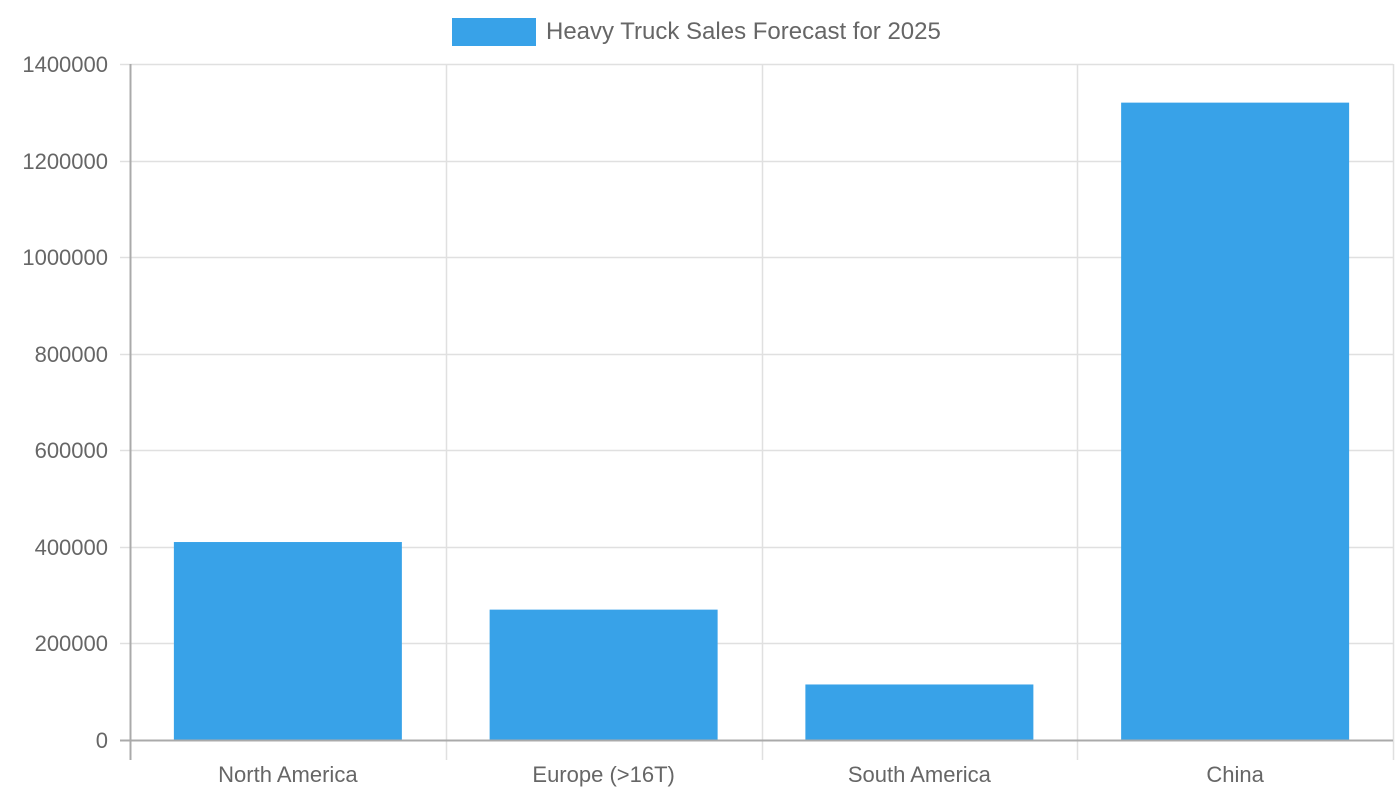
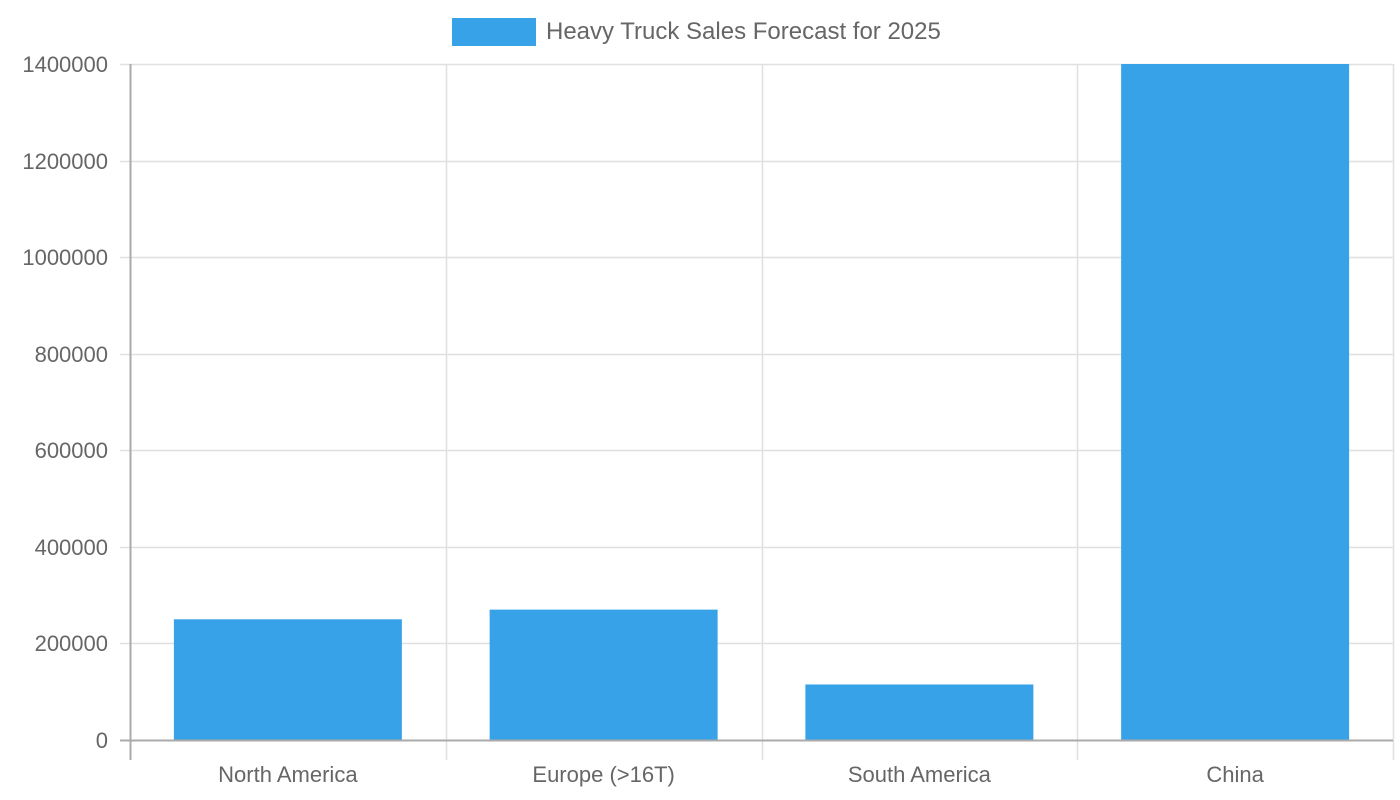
North America: 410000 -> 250000
China: 1320000 -> 1400000
